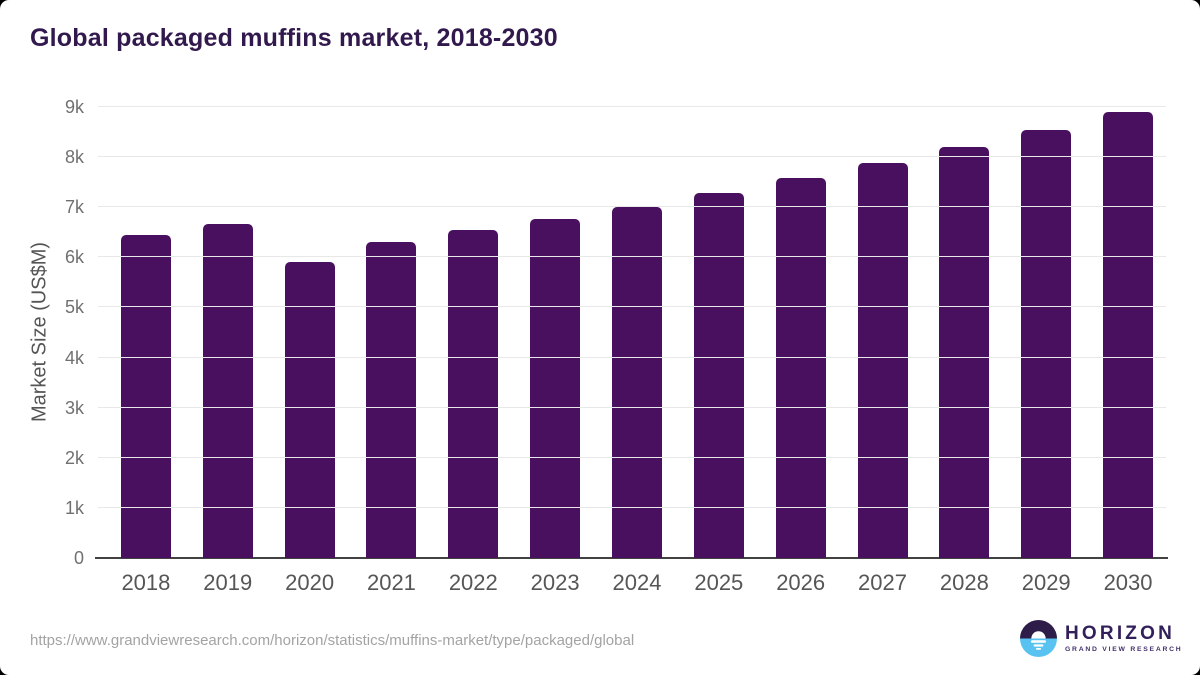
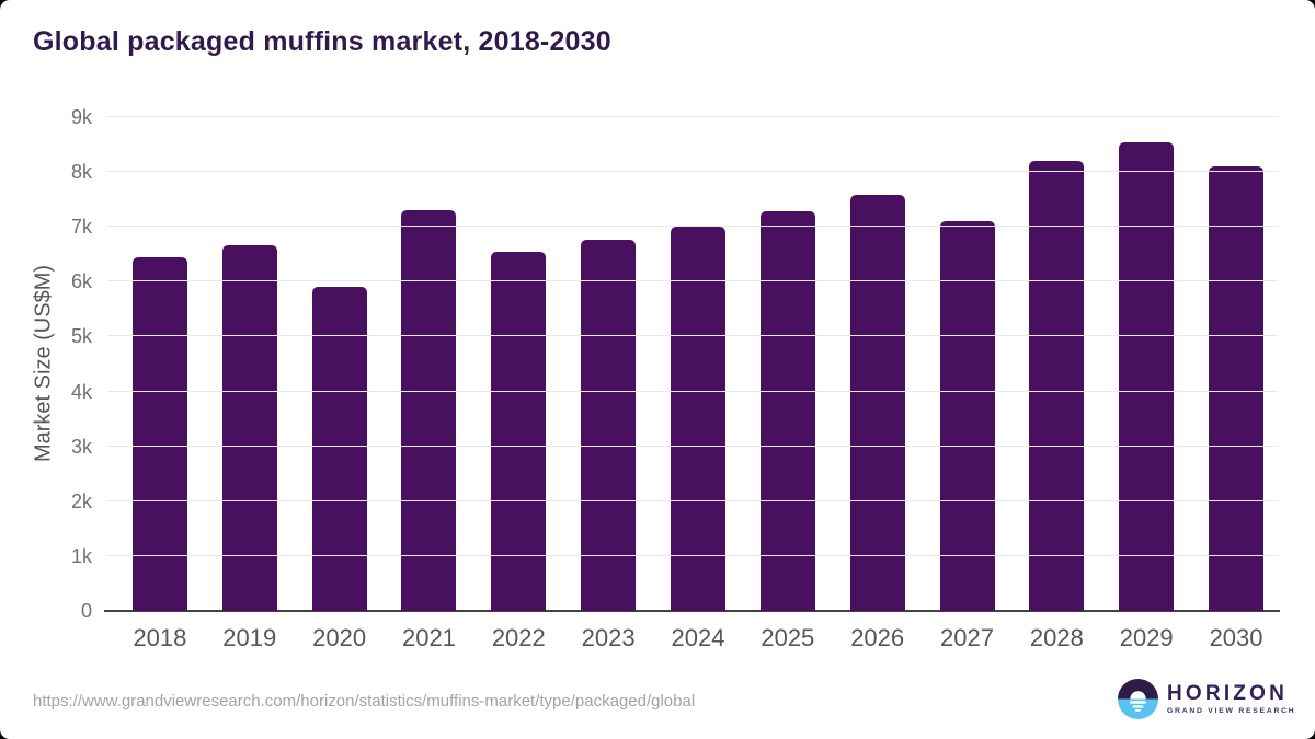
2021: 6.3k -> 7.3k
2027: 7.9k -> 7.1k
2030: 8.9k -> 8.1k
